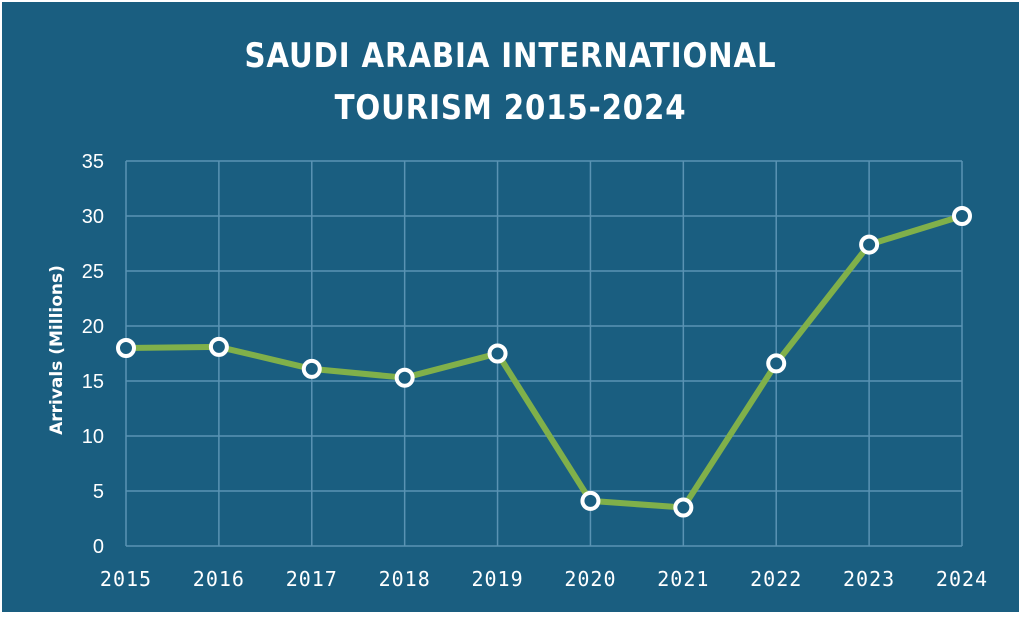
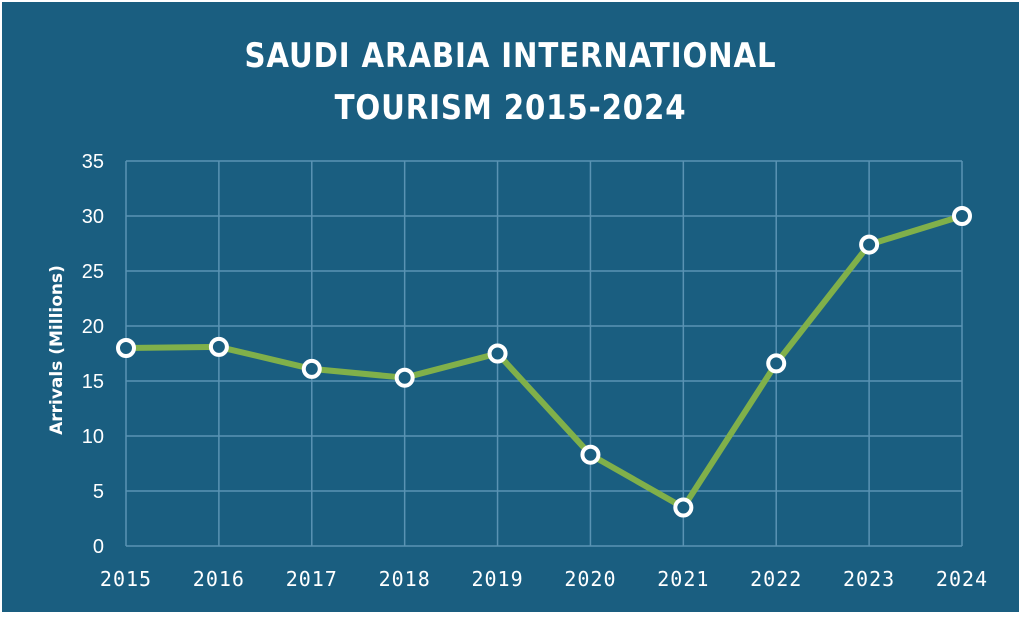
2020: 4.1 -> 8.3
